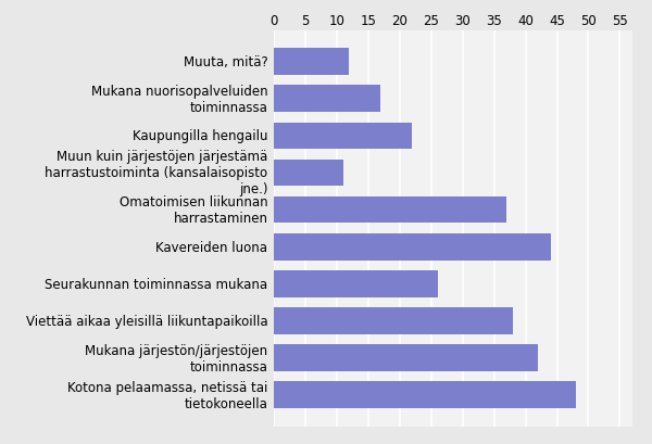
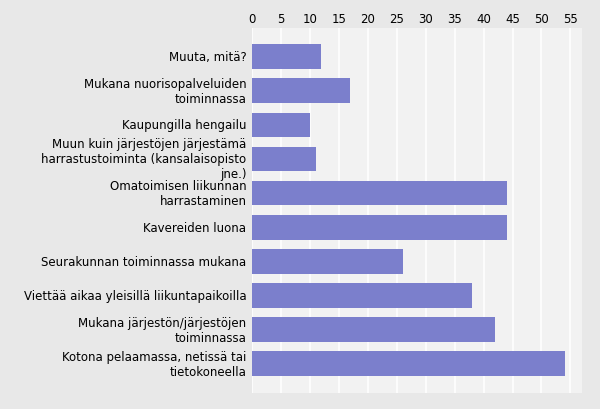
Kaupungilla hengailu: 22 -> 10
Omatoimisen liikunnan harrastaminen: 37 -> 44
Kotona pelaamassa, netissä tai tietokoneella: 48 -> 54
